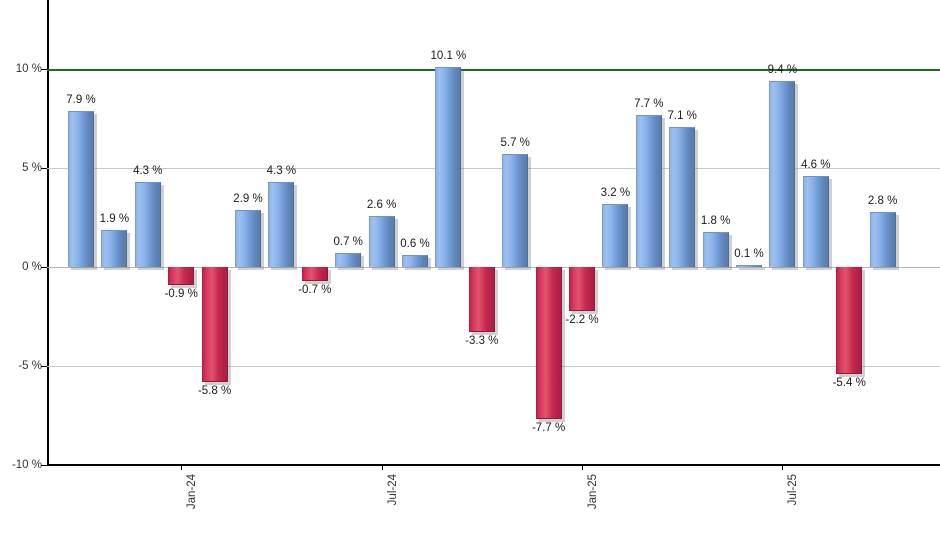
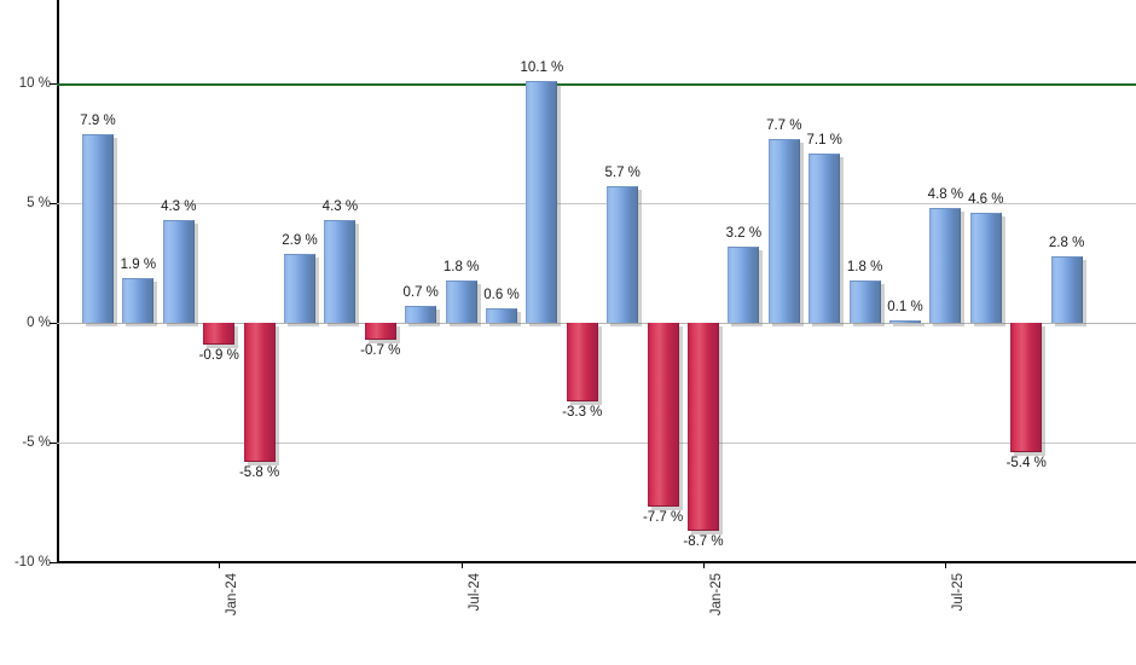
Jul-24: 2.6 -> 1.8
Jan-25: -2.2 -> -8.7
Jul-25: 9.4 -> 4.8
